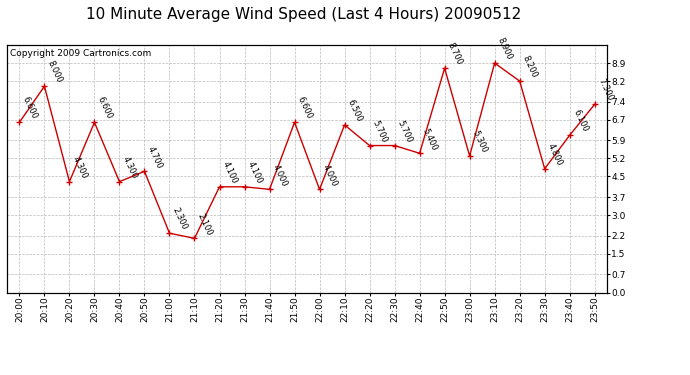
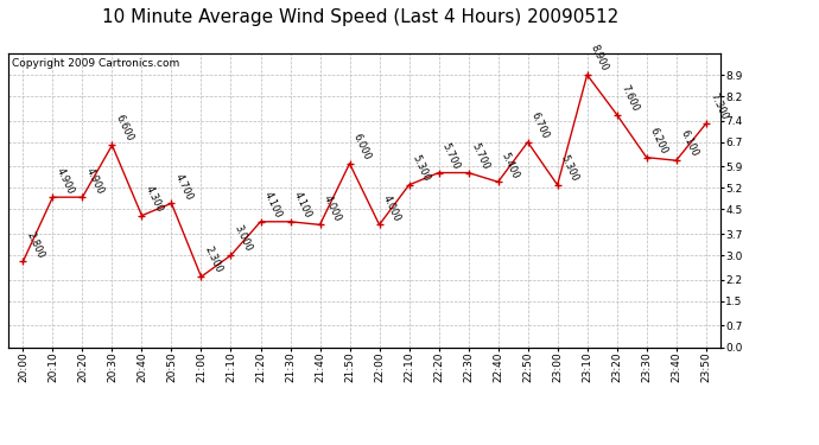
20:00: 6.600 -> 2.800
20:10: 8.000 -> 4.900
20:20: 4.300 -> 4.900
21:10: 2.100 -> 3.000
21:50: 6.600 -> 6.000
22:10: 6.500 -> 5.300
22:50: 8.700 -> 6.700
23:20: 8.200 -> 7.600
23:30: 4.800 -> 6.200
